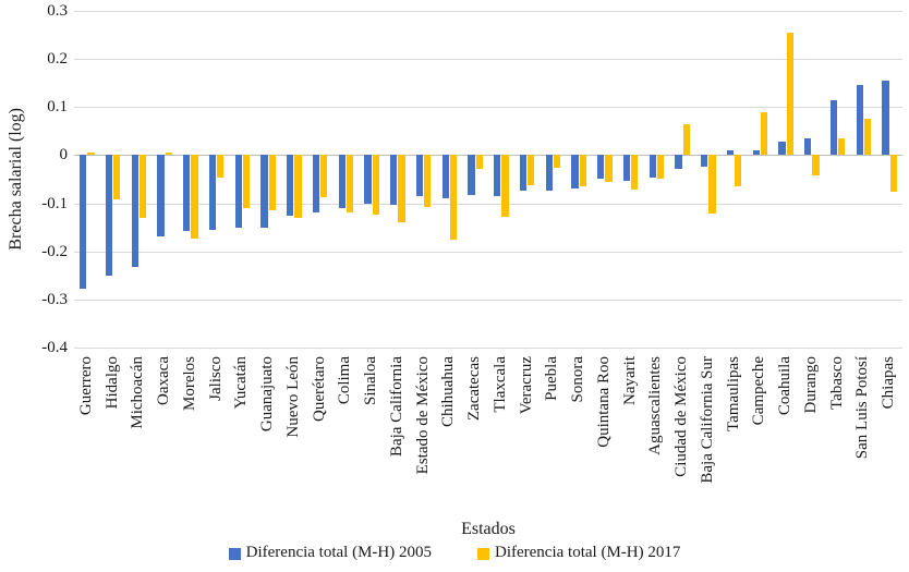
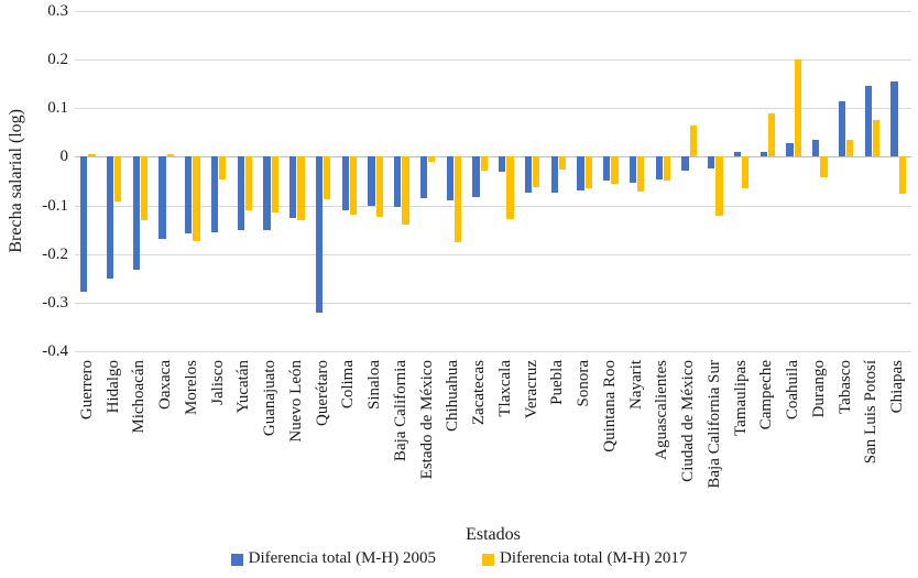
Diferencia total (M-H) 2005/Querétaro: -0.12 -> -0.32
Diferencia total (M-H) 2017/Estado de México: -0.11 -> -0.01
Diferencia total (M-H) 2005/Tlaxcala: -0.09 -> -0.03
Diferencia total (M-H) 2017/Coahuila: 0.25 -> 0.20
